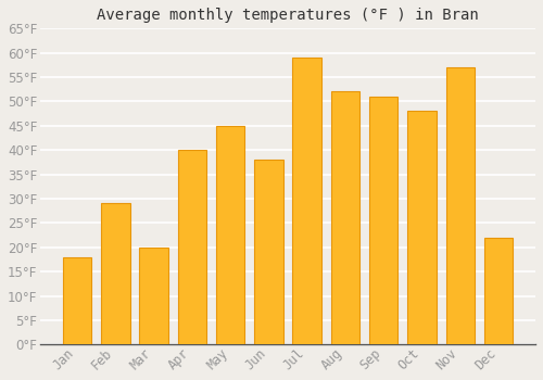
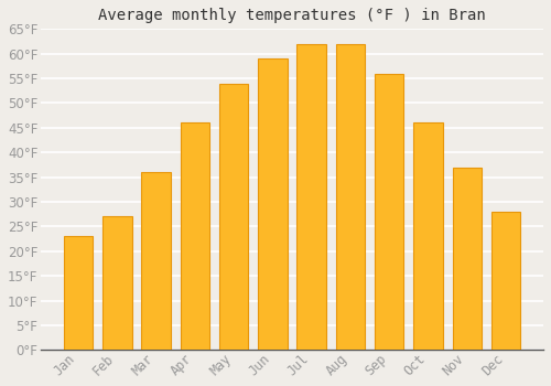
Jan: 18°F -> 23°F
Feb: 29°F -> 27°F
Mar: 20°F -> 36°F
Apr: 40°F -> 46°F
May: 45°F -> 54°F
Jun: 38°F -> 59°F
Jul: 59°F -> 62°F
Aug: 52°F -> 62°F
Sep: 51°F -> 56°F
Oct: 48°F -> 46°F
Nov: 57°F -> 37°F
Dec: 22°F -> 28°F
